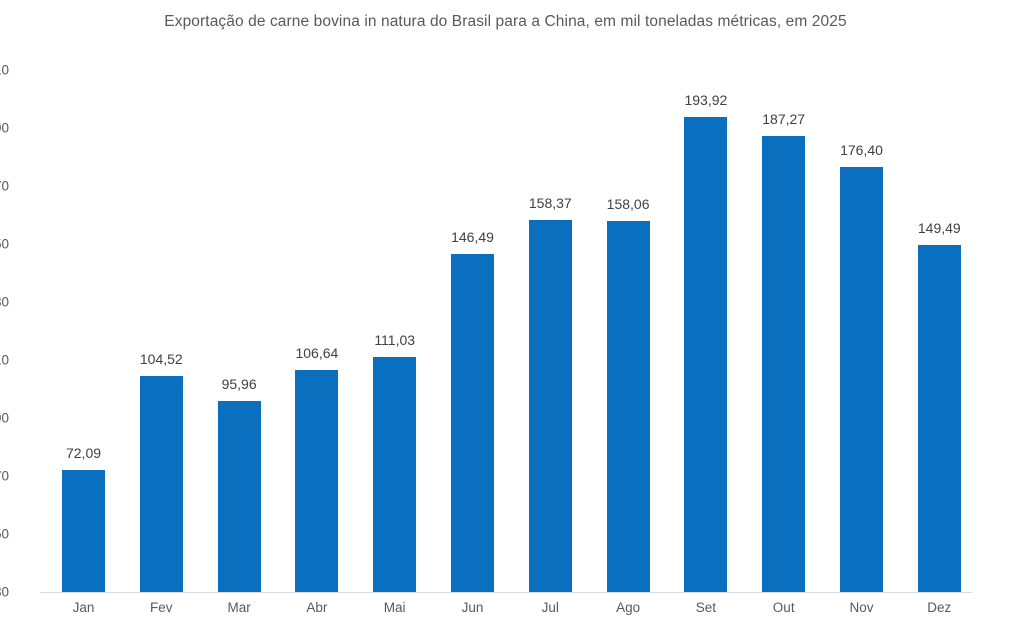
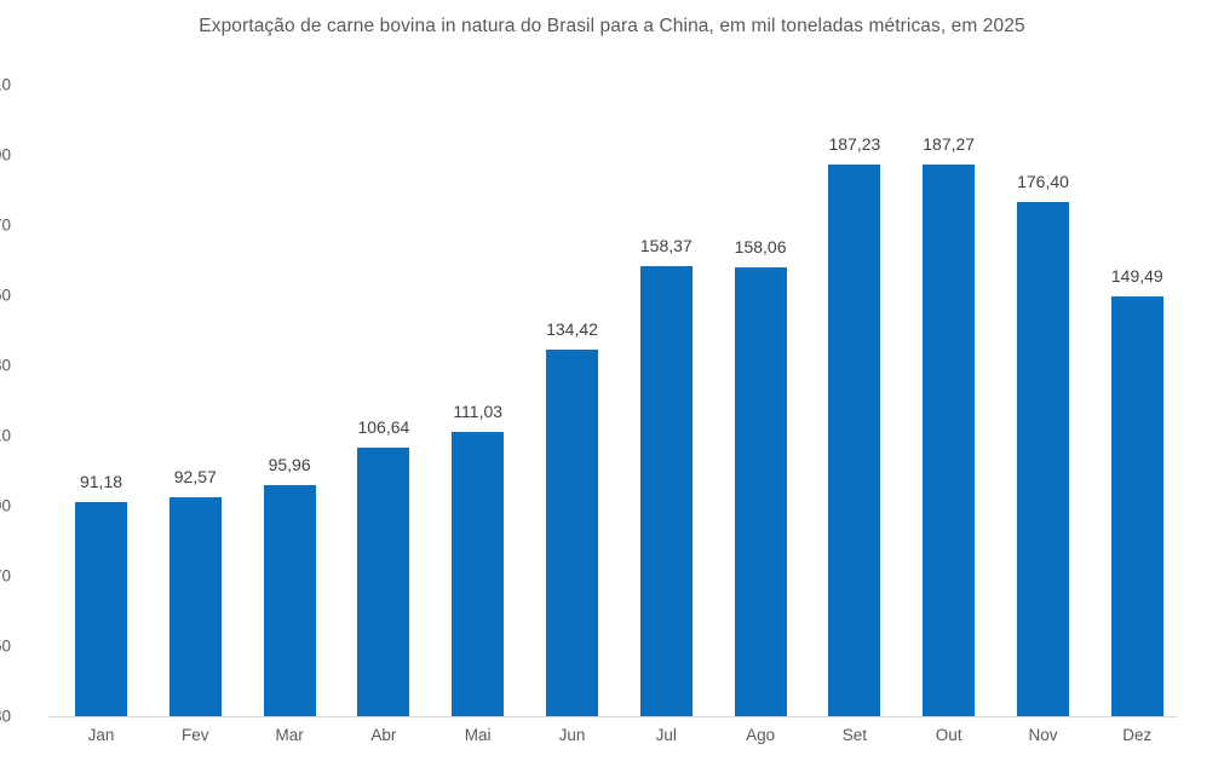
Jan: 72,09 -> 91,18
Fev: 104,52 -> 92,57
Jun: 146,49 -> 134,42
Set: 193,92 -> 187,23
